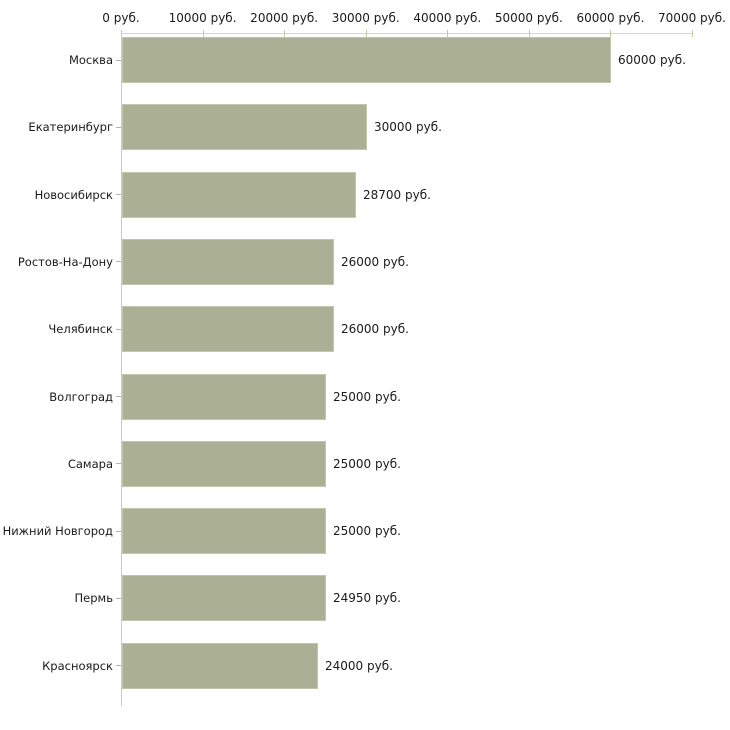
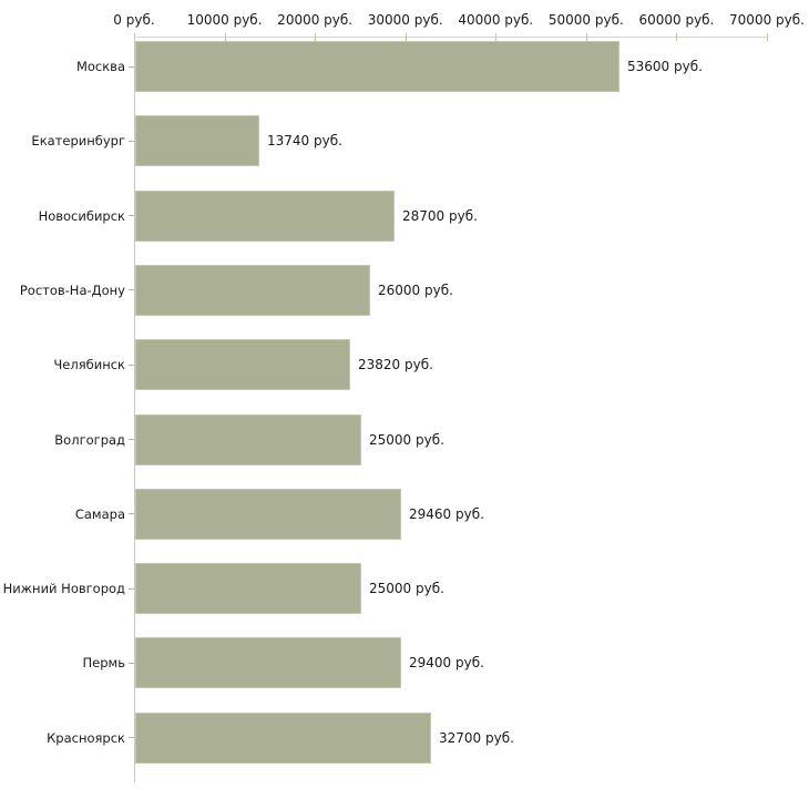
Москва: 60000 -> 53600
Екатеринбург: 30000 -> 13740
Челябинск: 26000 -> 23820
Самара: 25000 -> 29460
Пермь: 24950 -> 29400
Красноярск: 24000 -> 32700
